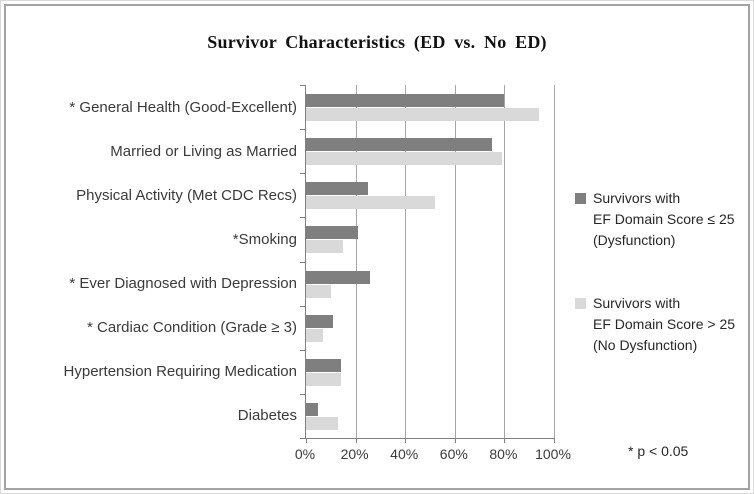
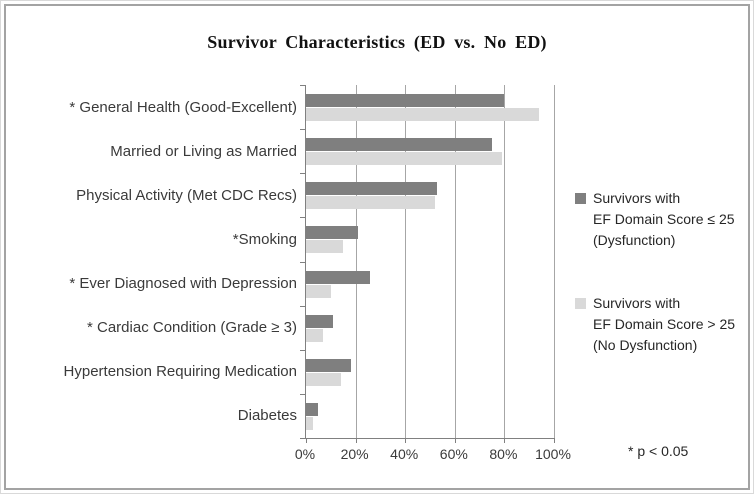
Survivors with EF Domain Score ≤ 25 (Dysfunction)/Physical Activity (Met CDC Recs): 25% -> 53%
Survivors with EF Domain Score ≤ 25 (Dysfunction)/Hypertension Requiring Medication: 14% -> 18%
Survivors with EF Domain Score > 25 (No Dysfunction)/Diabetes: 13% -> 3%
